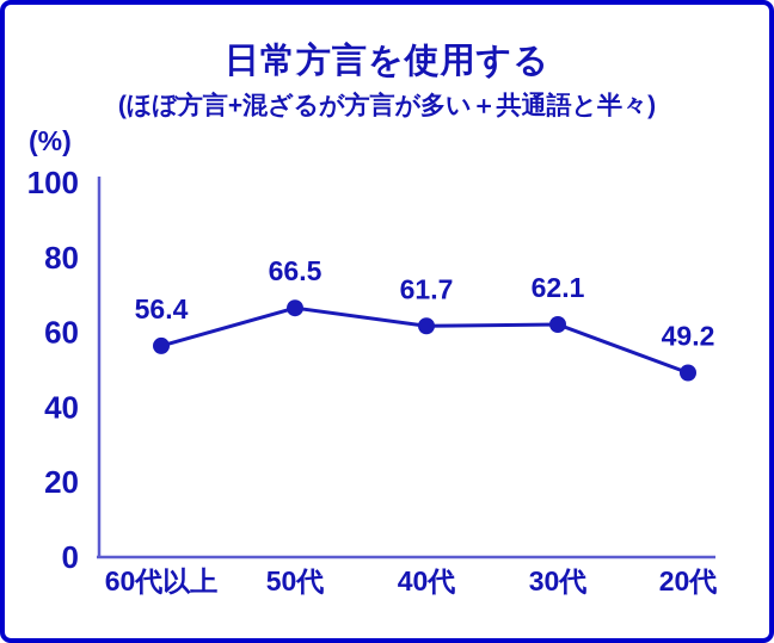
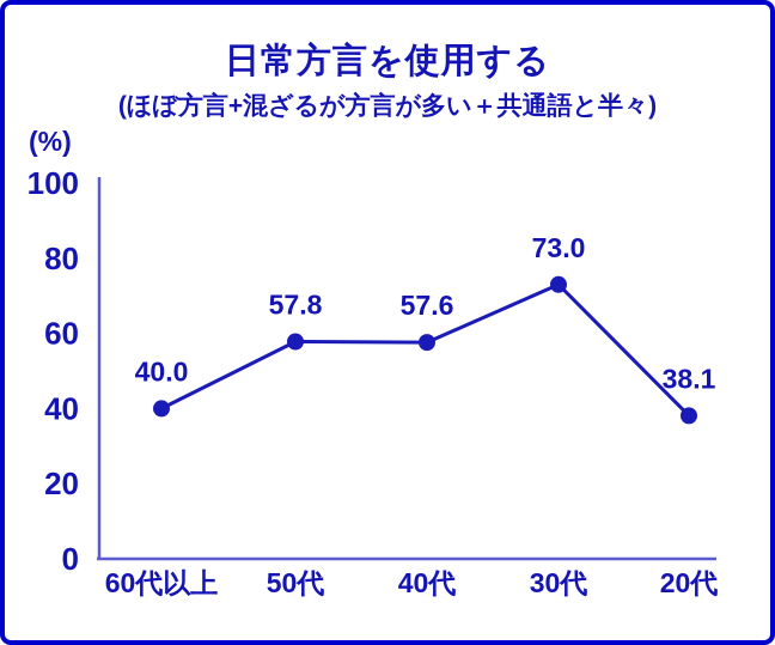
60代以上: 56.4 -> 40.0
50代: 66.5 -> 57.8
40代: 61.7 -> 57.6
30代: 62.1 -> 73.0
20代: 49.2 -> 38.1
